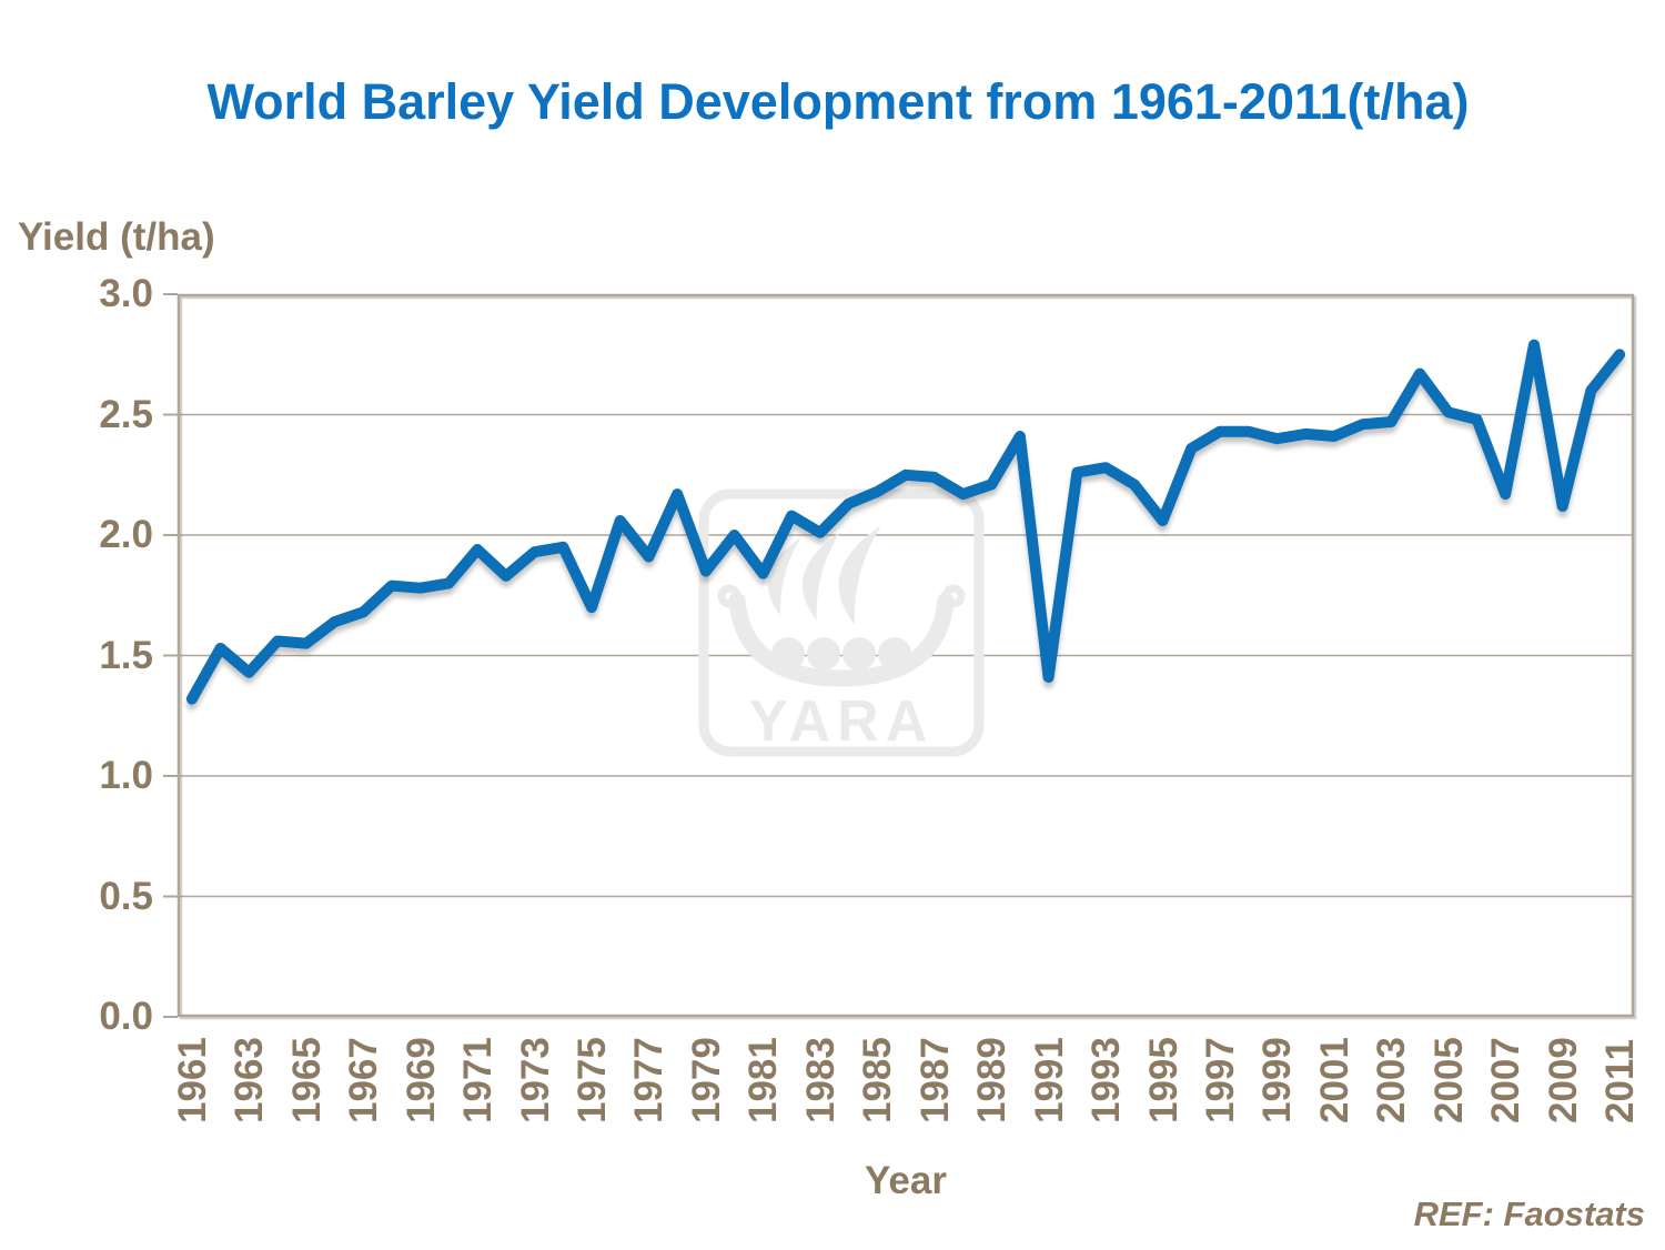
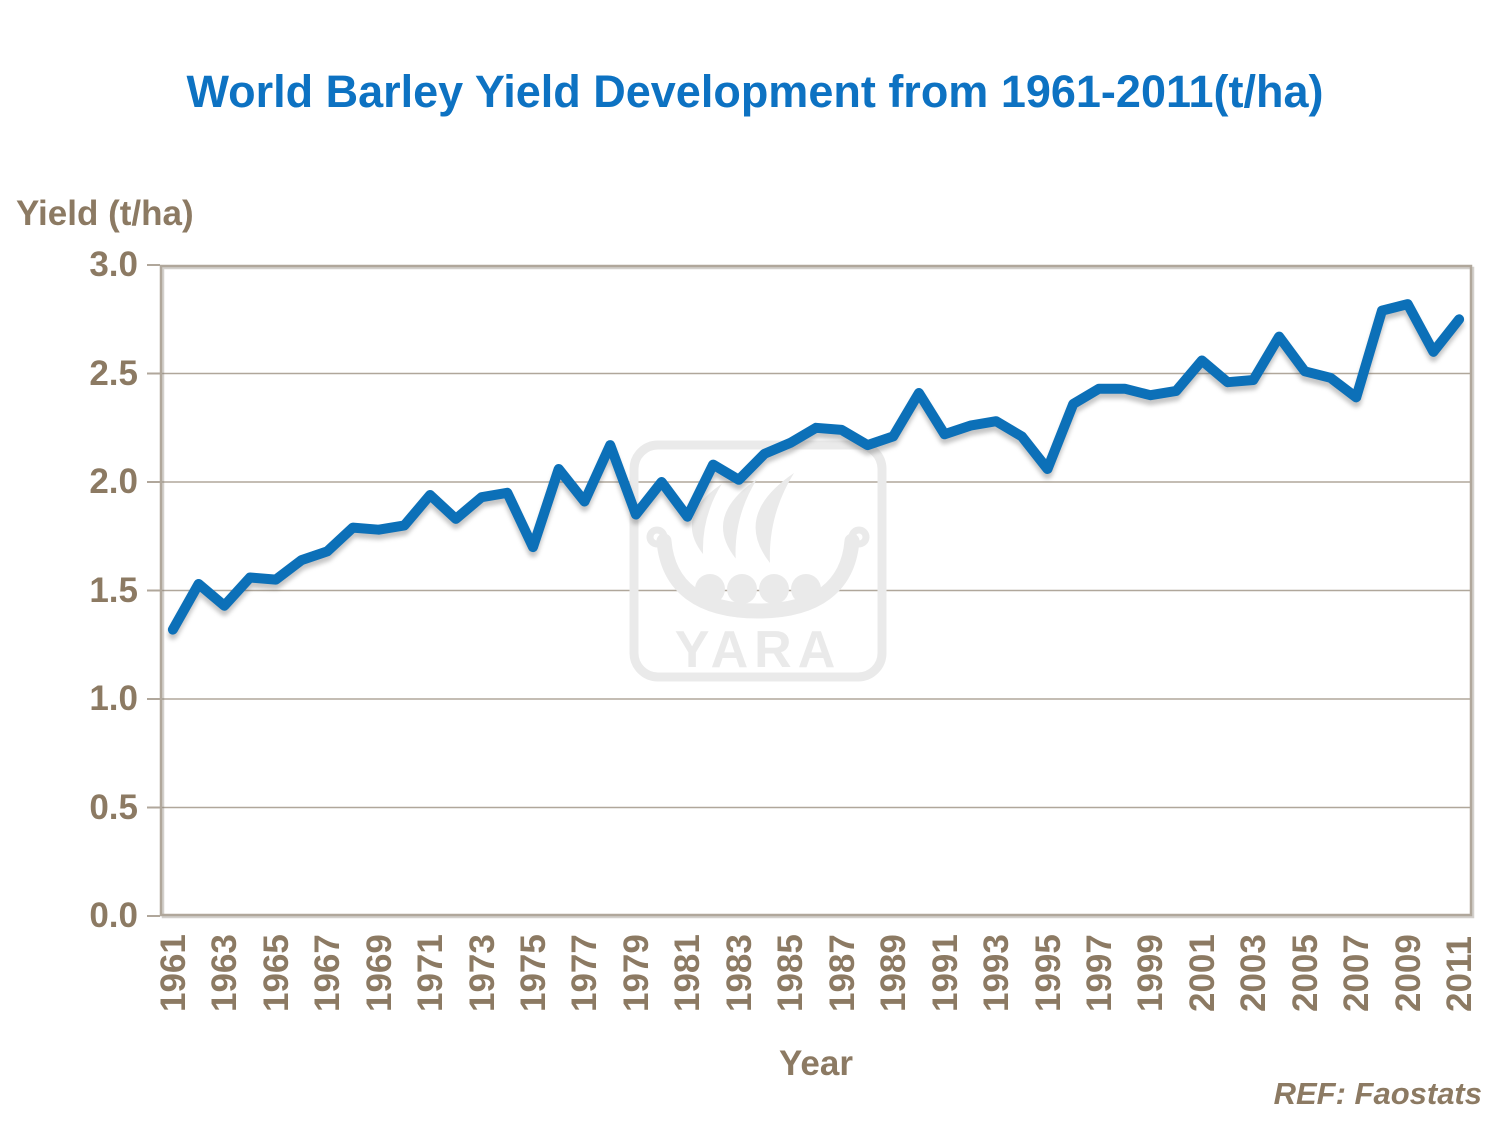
1991: 1.41 -> 2.22
2001: 2.41 -> 2.56
2007: 2.17 -> 2.39
2009: 2.12 -> 2.82
